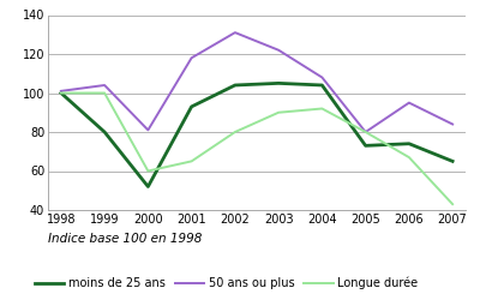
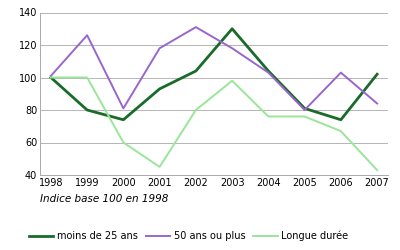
50 ans ou plus/1999: 104 -> 126
moins de 25 ans/2000: 52 -> 74
Longue durée/2001: 65 -> 45
moins de 25 ans/2003: 105 -> 130
50 ans ou plus/2003: 122 -> 118
Longue durée/2003: 90 -> 98
50 ans ou plus/2004: 108 -> 103
Longue durée/2004: 92 -> 76
moins de 25 ans/2005: 73 -> 81
Longue durée/2005: 80 -> 76
50 ans ou plus/2006: 95 -> 103
moins de 25 ans/2007: 65 -> 102
